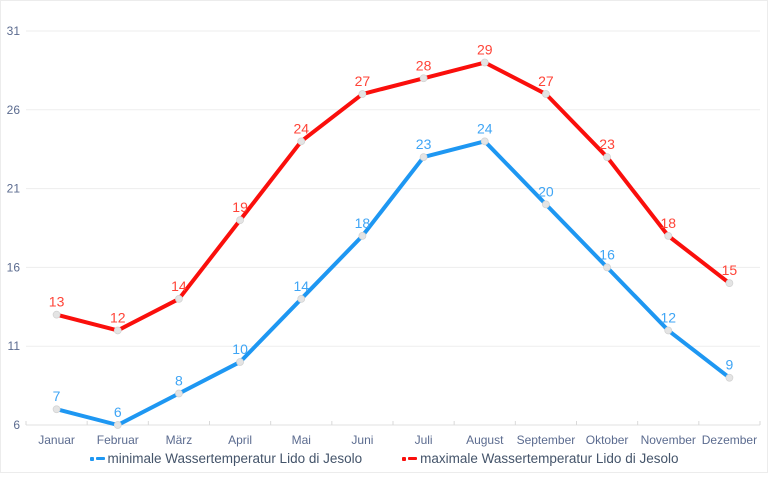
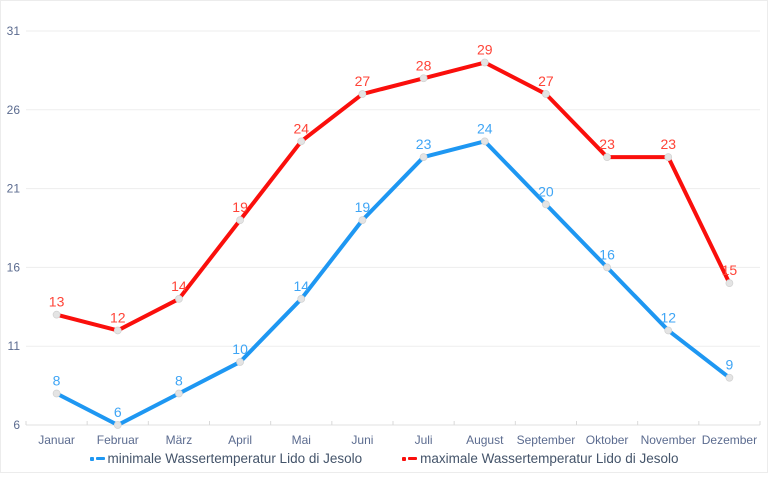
minimale Wassertemperatur Lido di Jesolo/Januar: 7 -> 8
minimale Wassertemperatur Lido di Jesolo/Juni: 18 -> 19
maximale Wassertemperatur Lido di Jesolo/November: 18 -> 23
